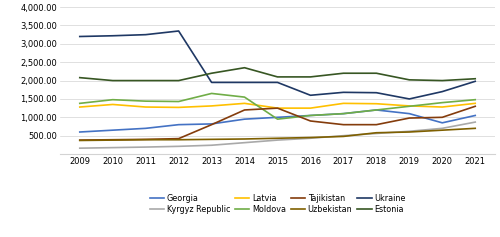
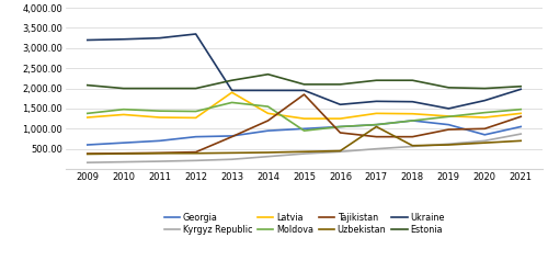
Latvia/2013: 1,310 -> 1,900
Tajikistan/2015: 1,250 -> 1,850
Uzbekistan/2017: 480 -> 1,050
